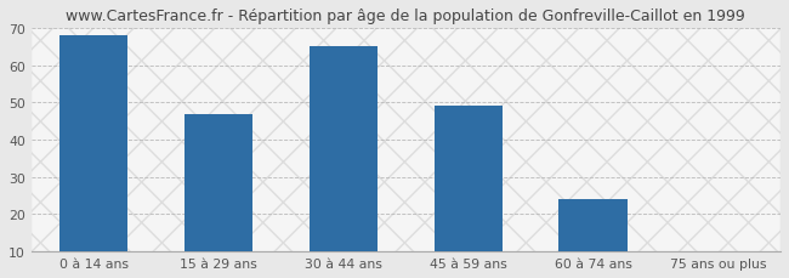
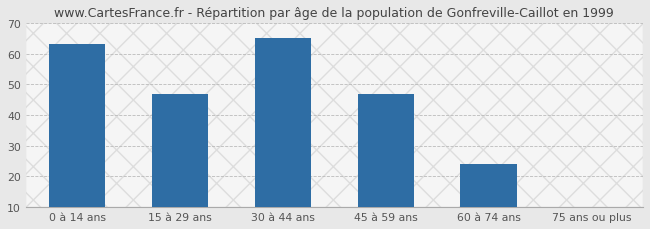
0 à 14 ans: 68 -> 63
45 à 59 ans: 49 -> 47
